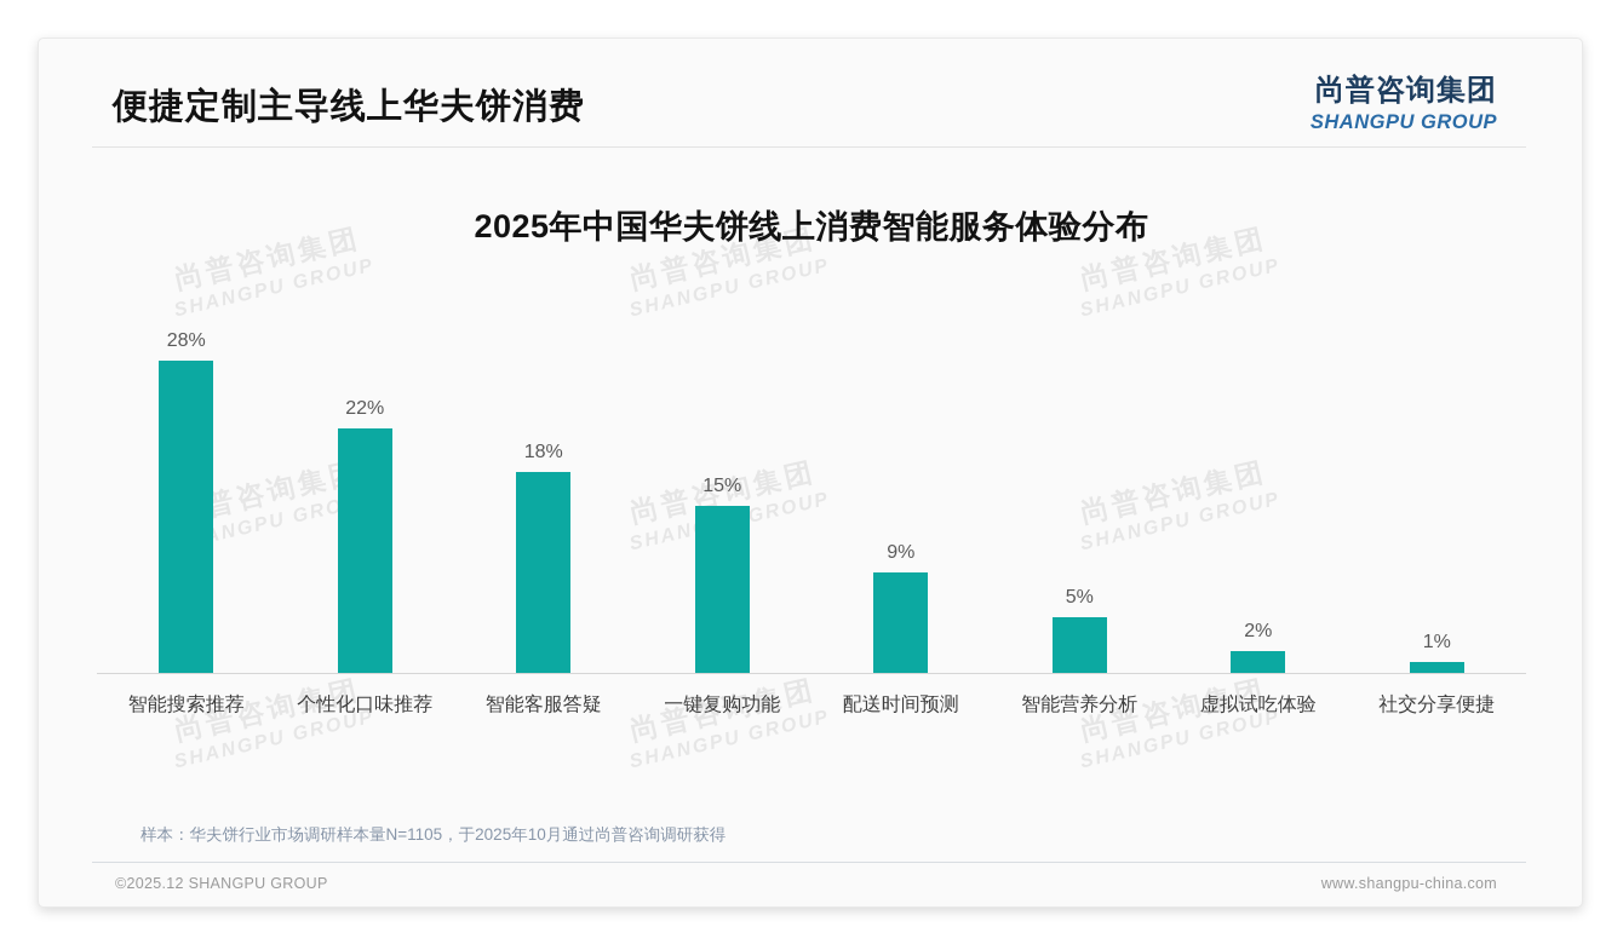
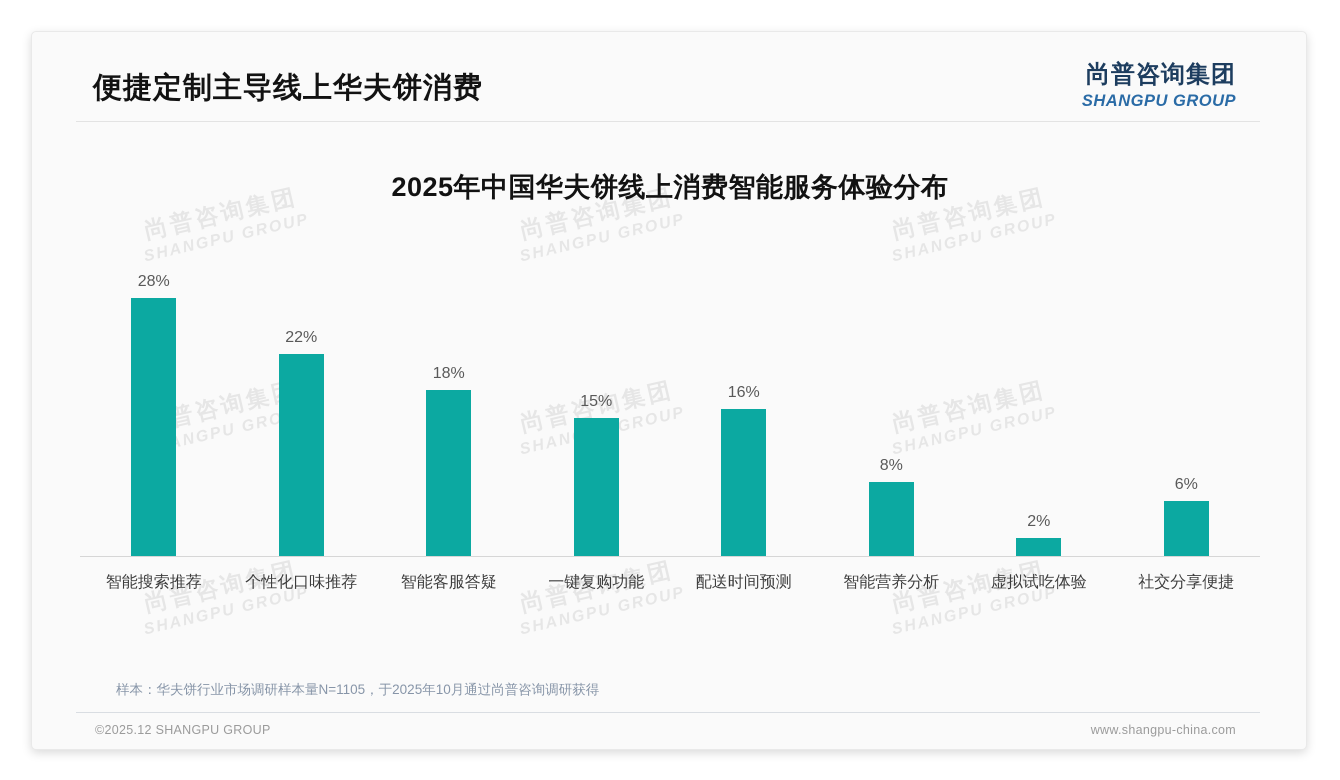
配送时间预测: 9% -> 16%
智能营养分析: 5% -> 8%
社交分享便捷: 1% -> 6%
